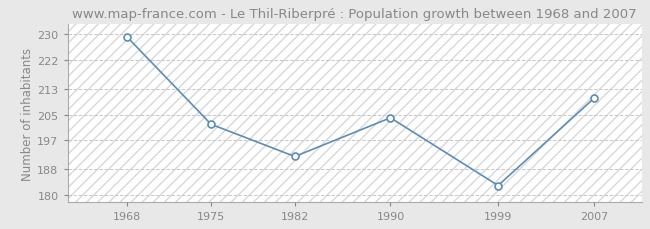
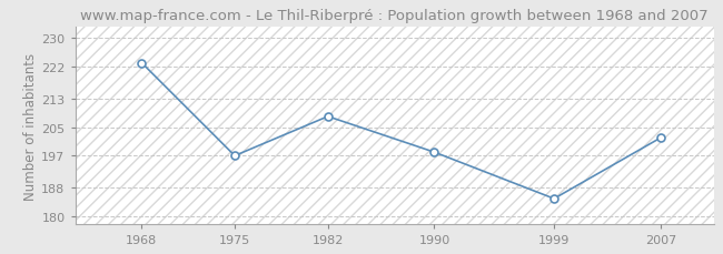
1968: 229 -> 223
1975: 202 -> 197
1982: 192 -> 208
1990: 204 -> 198
1999: 183 -> 185
2007: 210 -> 202
